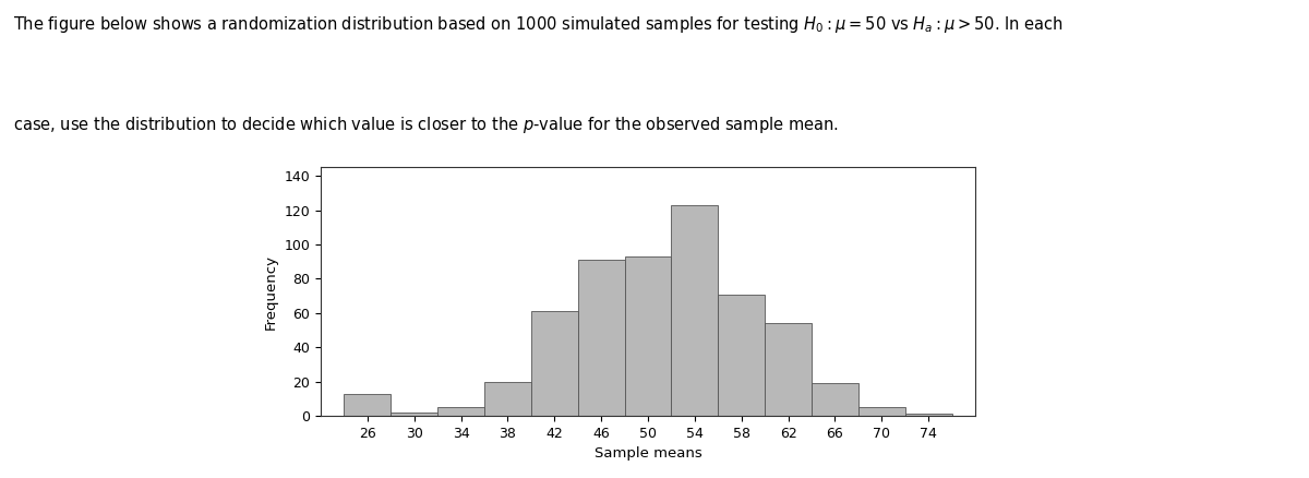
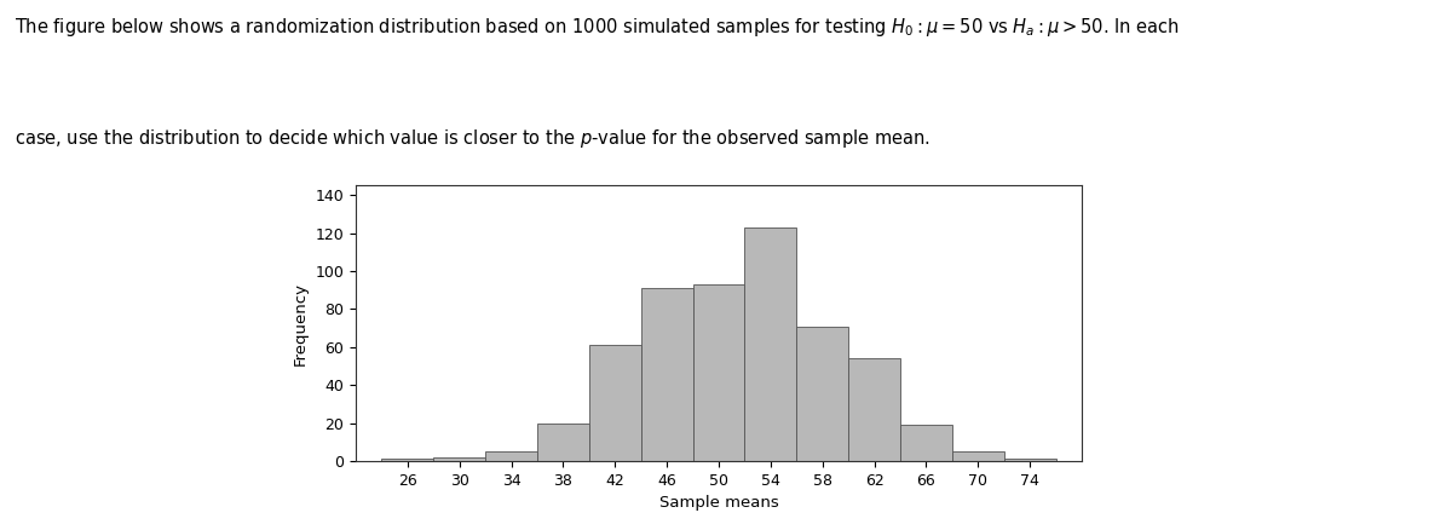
26: 13 -> 1
